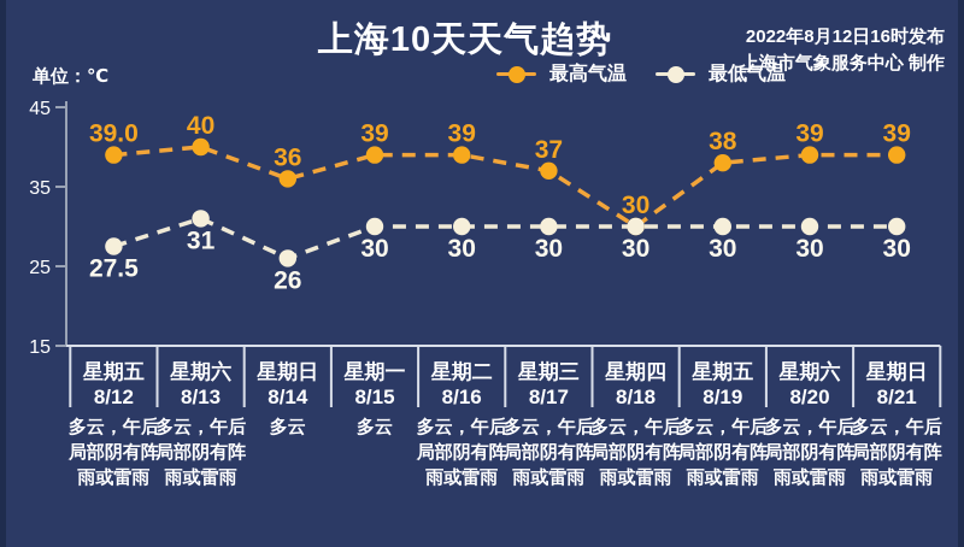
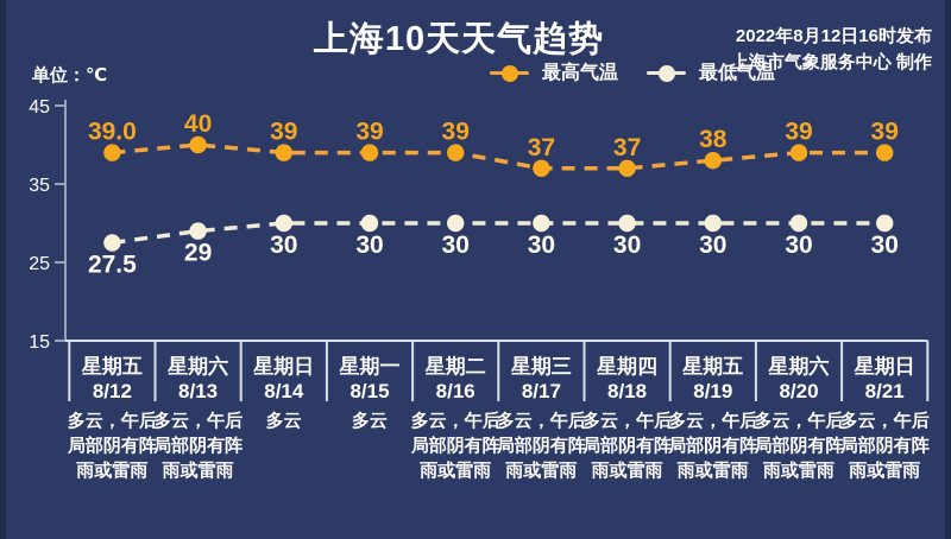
最低气温/8/13: 31 -> 29
最高气温/8/14: 36 -> 39
最低气温/8/14: 26 -> 30
最高气温/8/18: 30 -> 37
